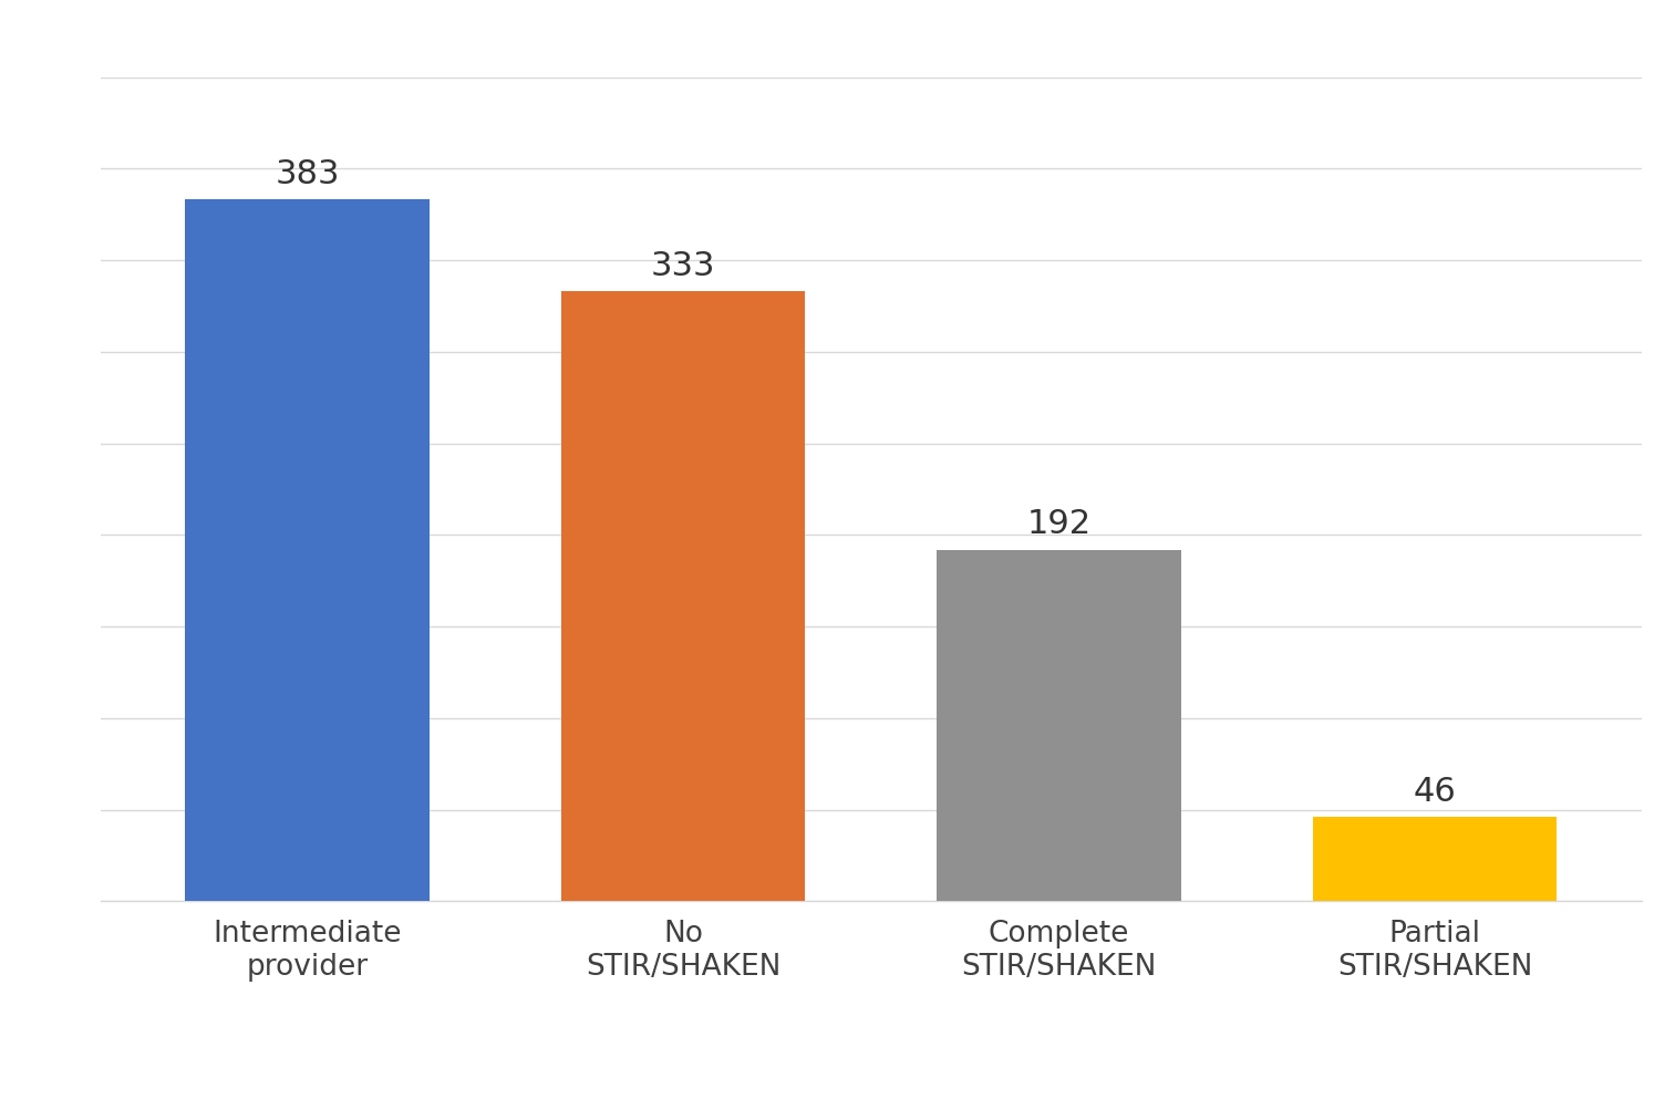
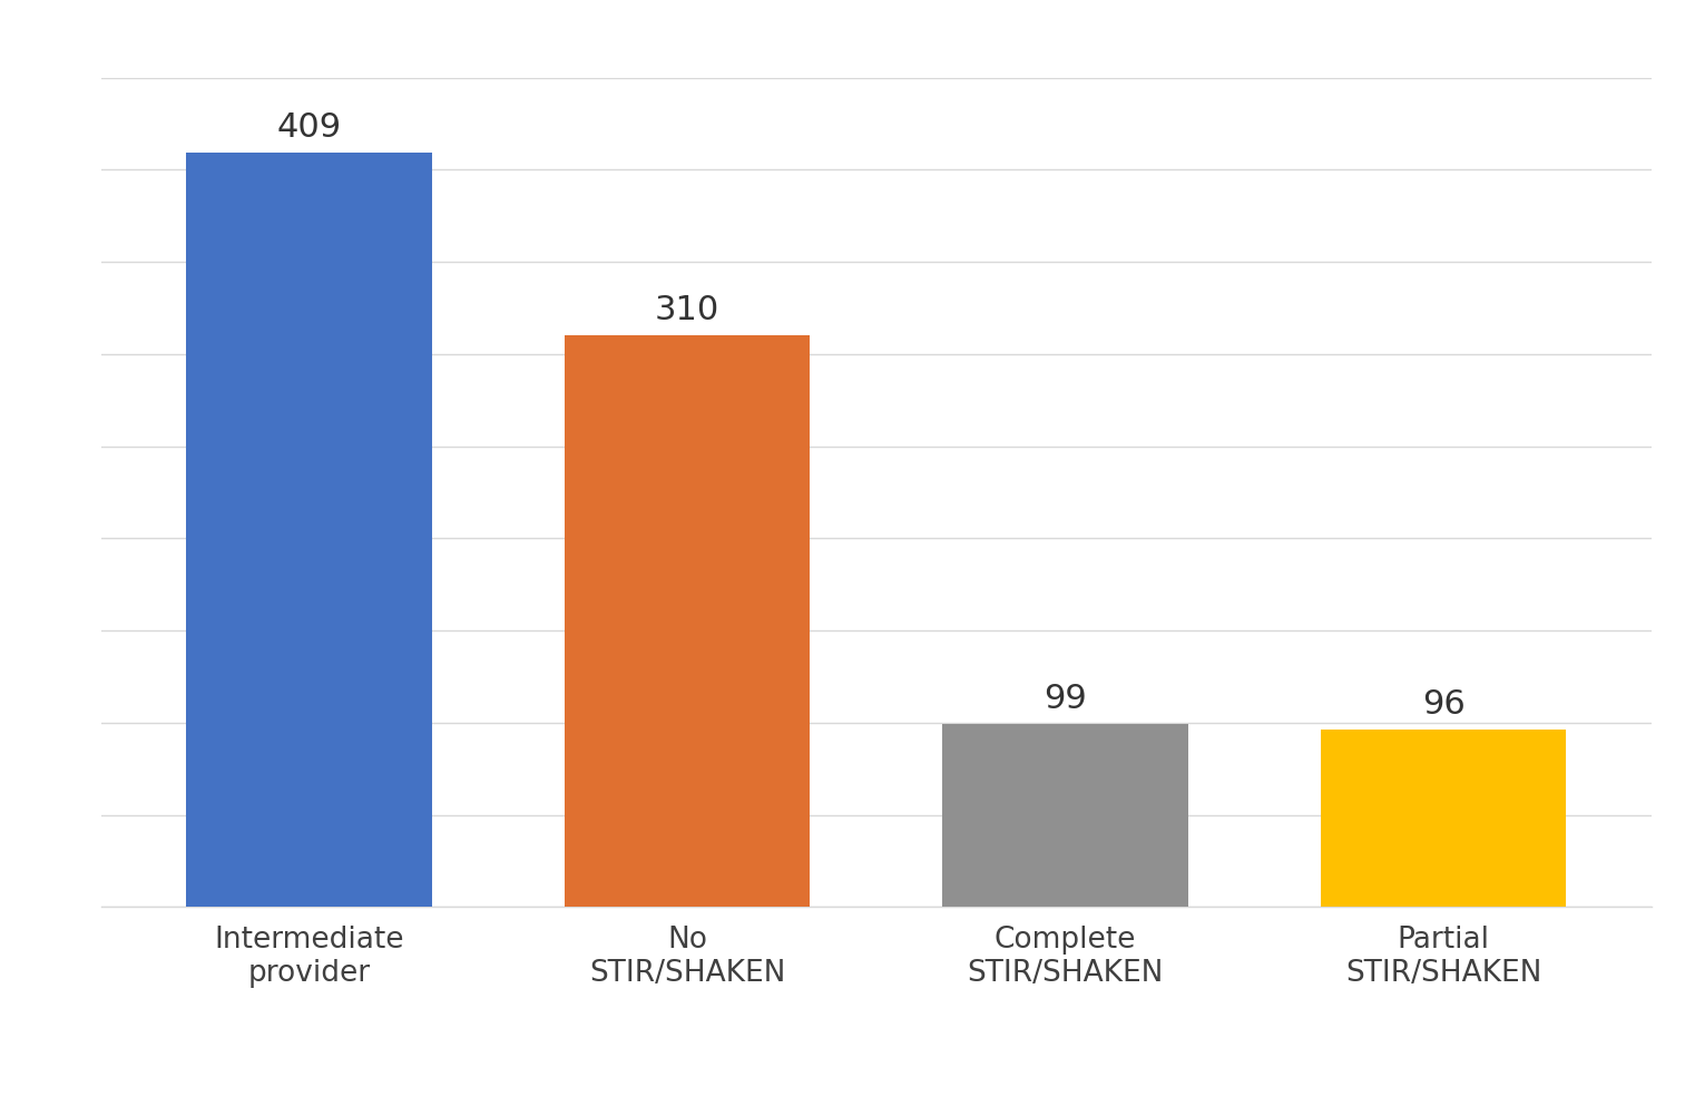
Intermediate provider: 383 -> 409
No STIR/SHAKEN: 333 -> 310
Complete STIR/SHAKEN: 192 -> 99
Partial STIR/SHAKEN: 46 -> 96
